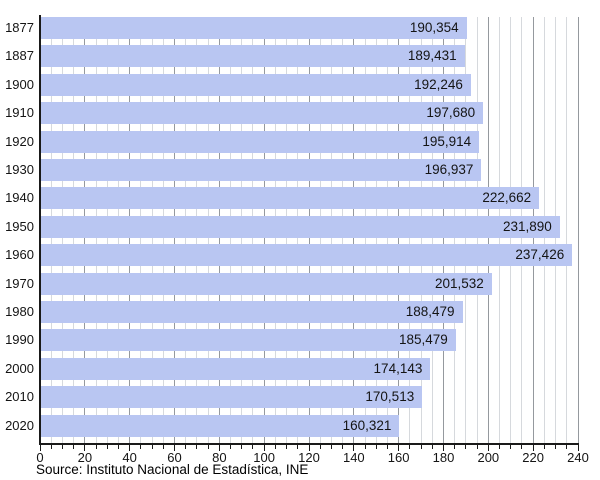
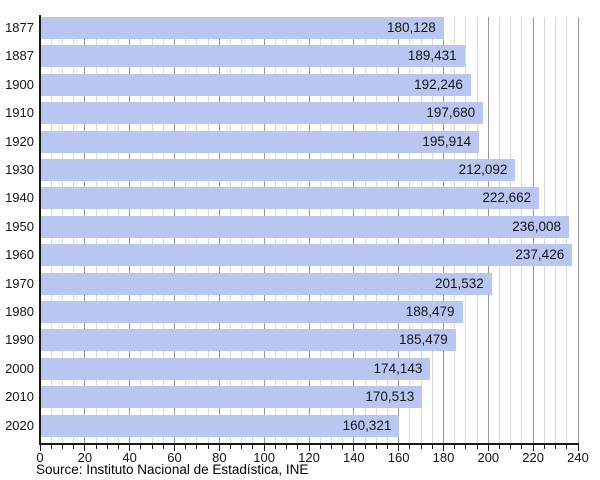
1877: 190,354 -> 180,128
1930: 196,937 -> 212,092
1950: 231,890 -> 236,008
